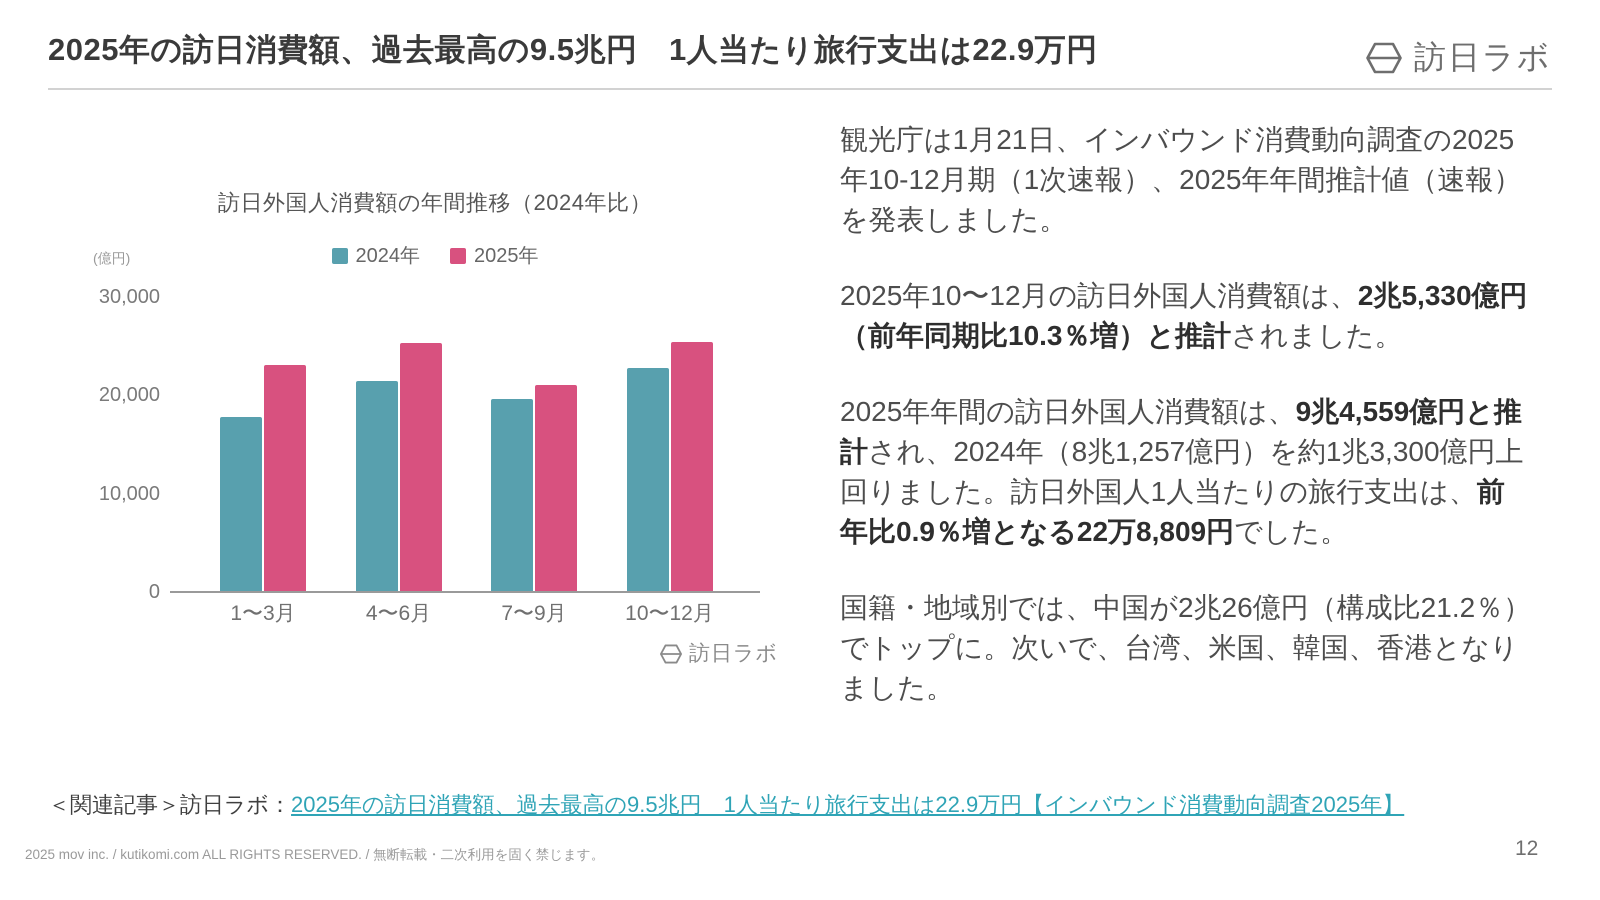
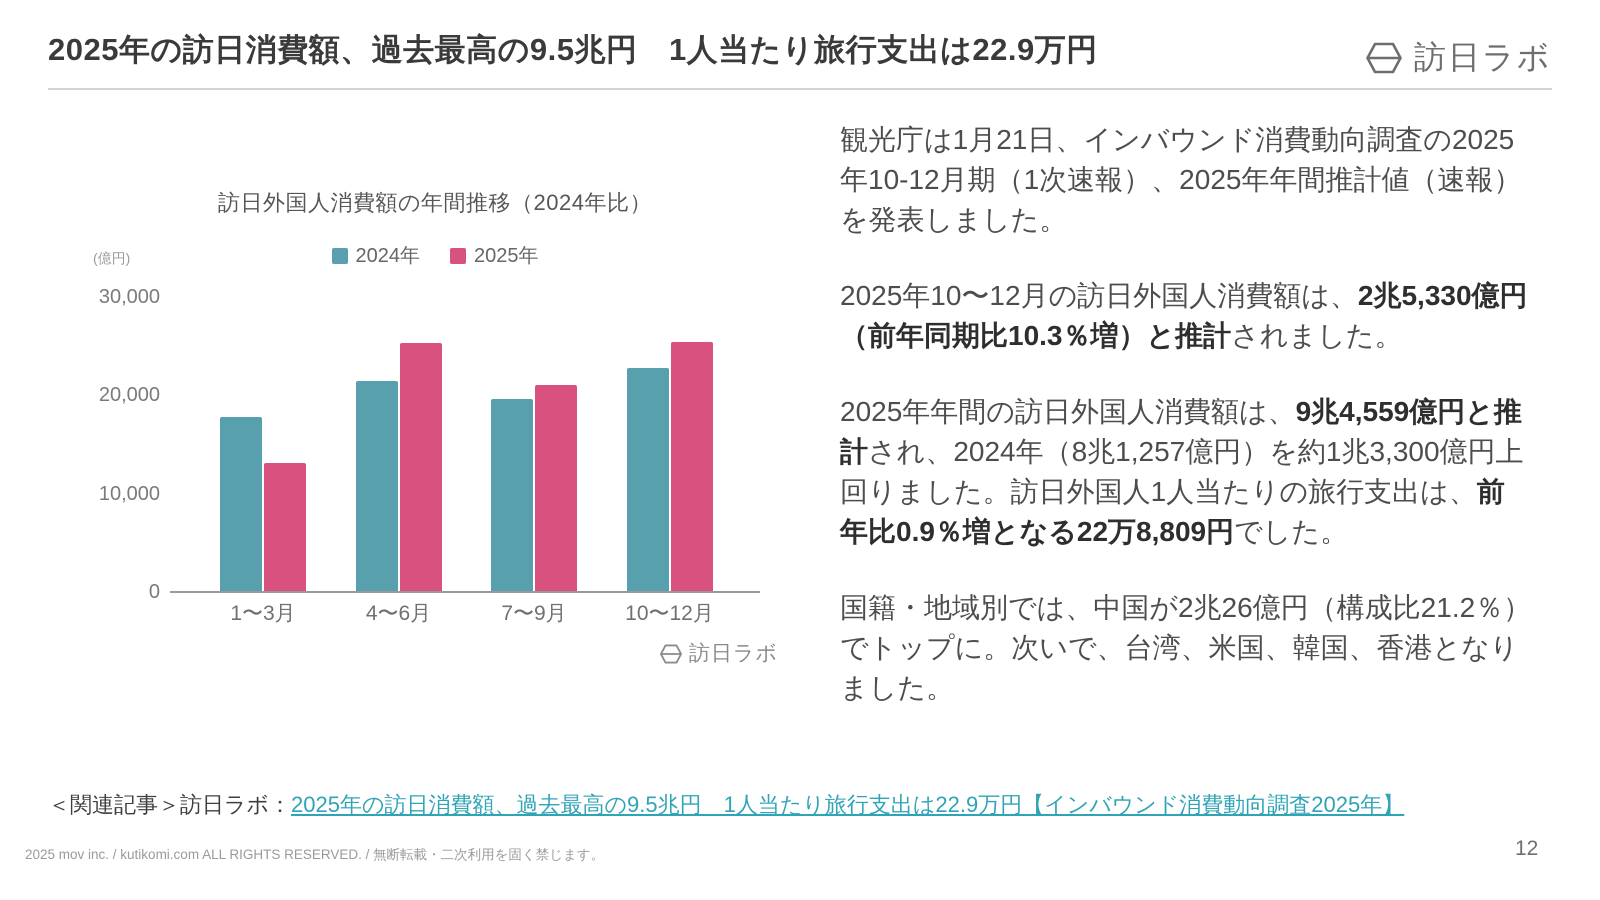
2025年/1〜3月: 23000 -> 13000
